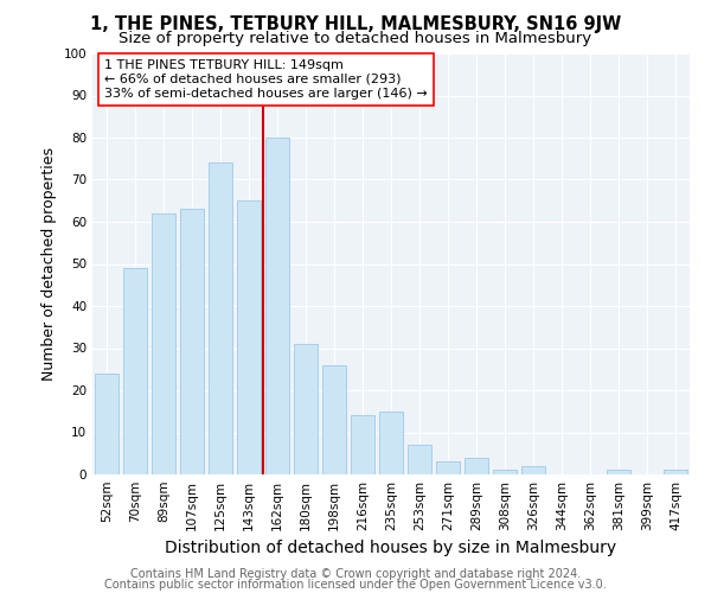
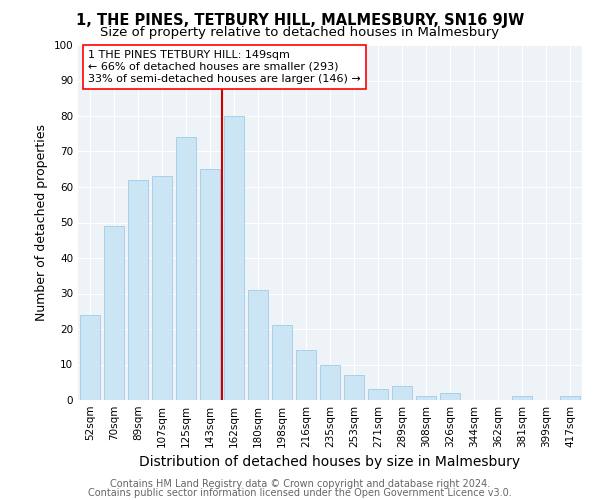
198sqm: 26 -> 21
235sqm: 15 -> 10
